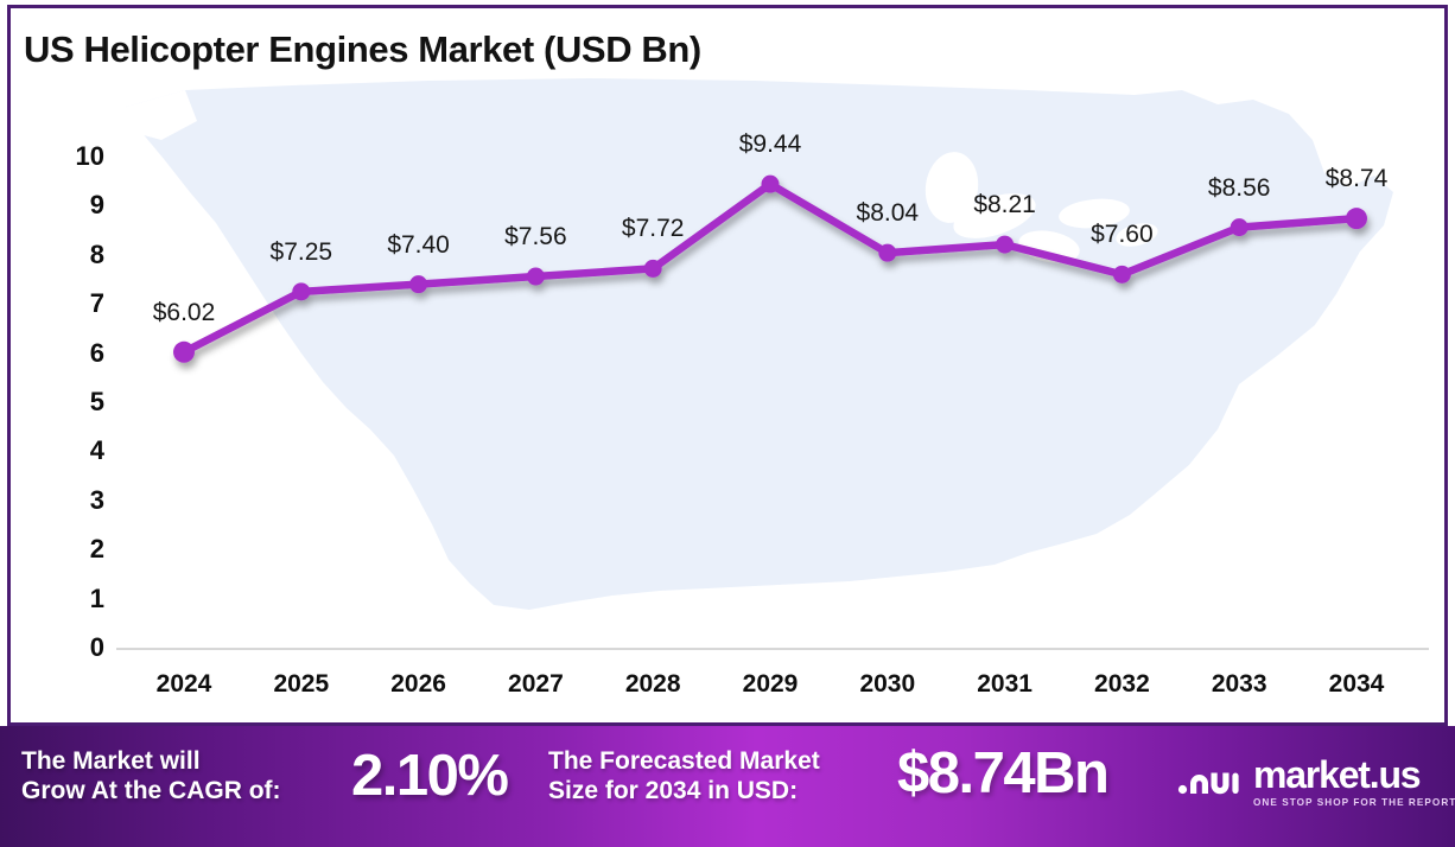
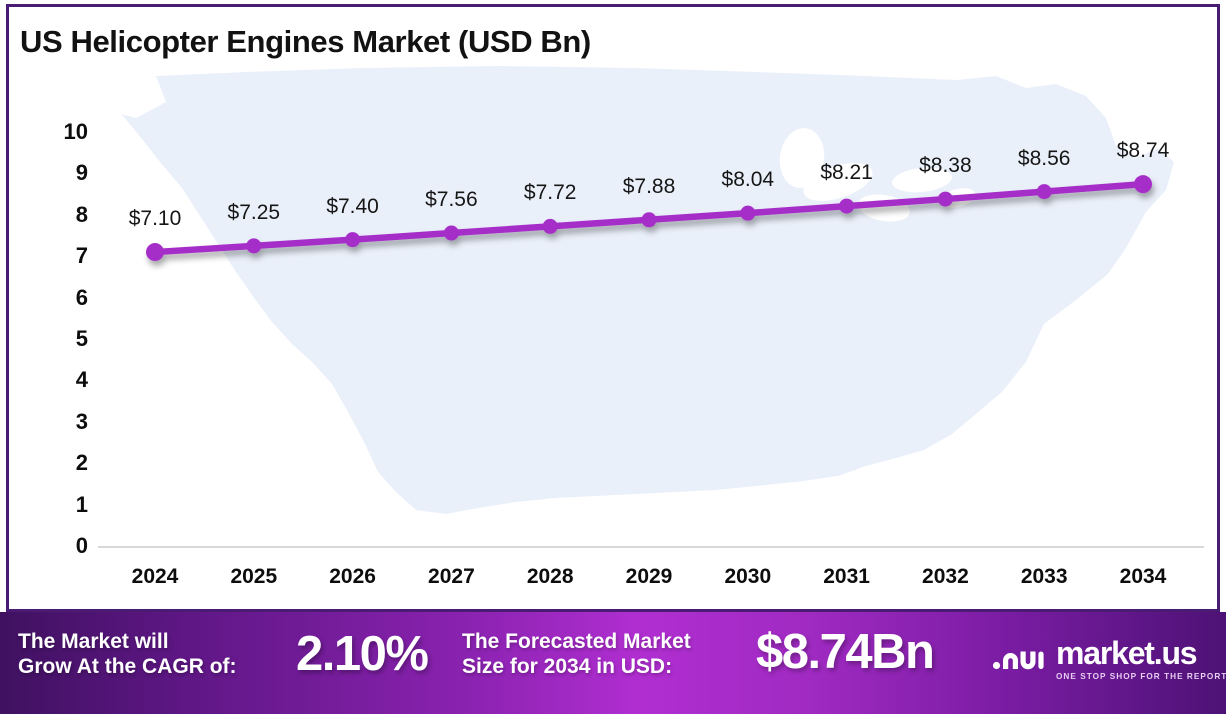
2024: $6.02 -> $7.10
2029: $9.44 -> $7.88
2032: $7.60 -> $8.38
